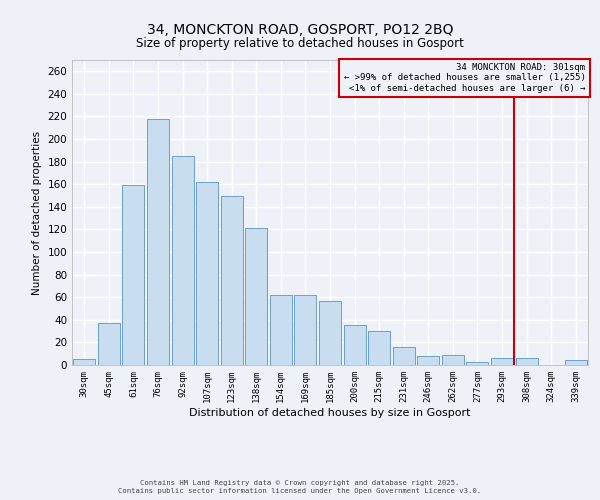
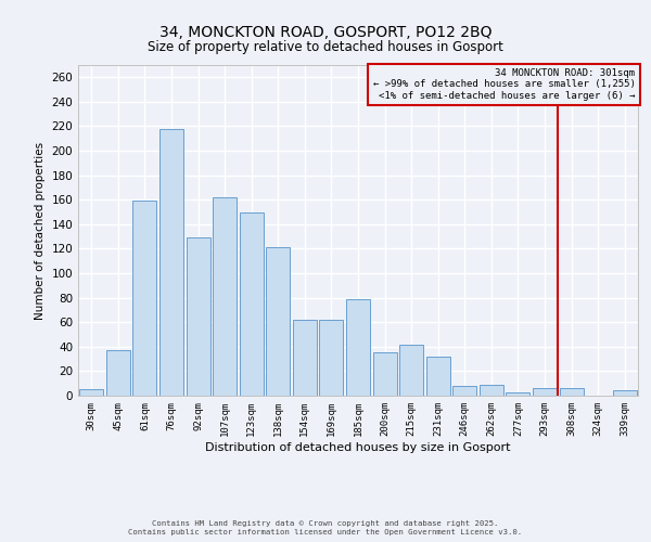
92sqm: 185 -> 129
185sqm: 57 -> 79
215sqm: 30 -> 42
231sqm: 16 -> 32
